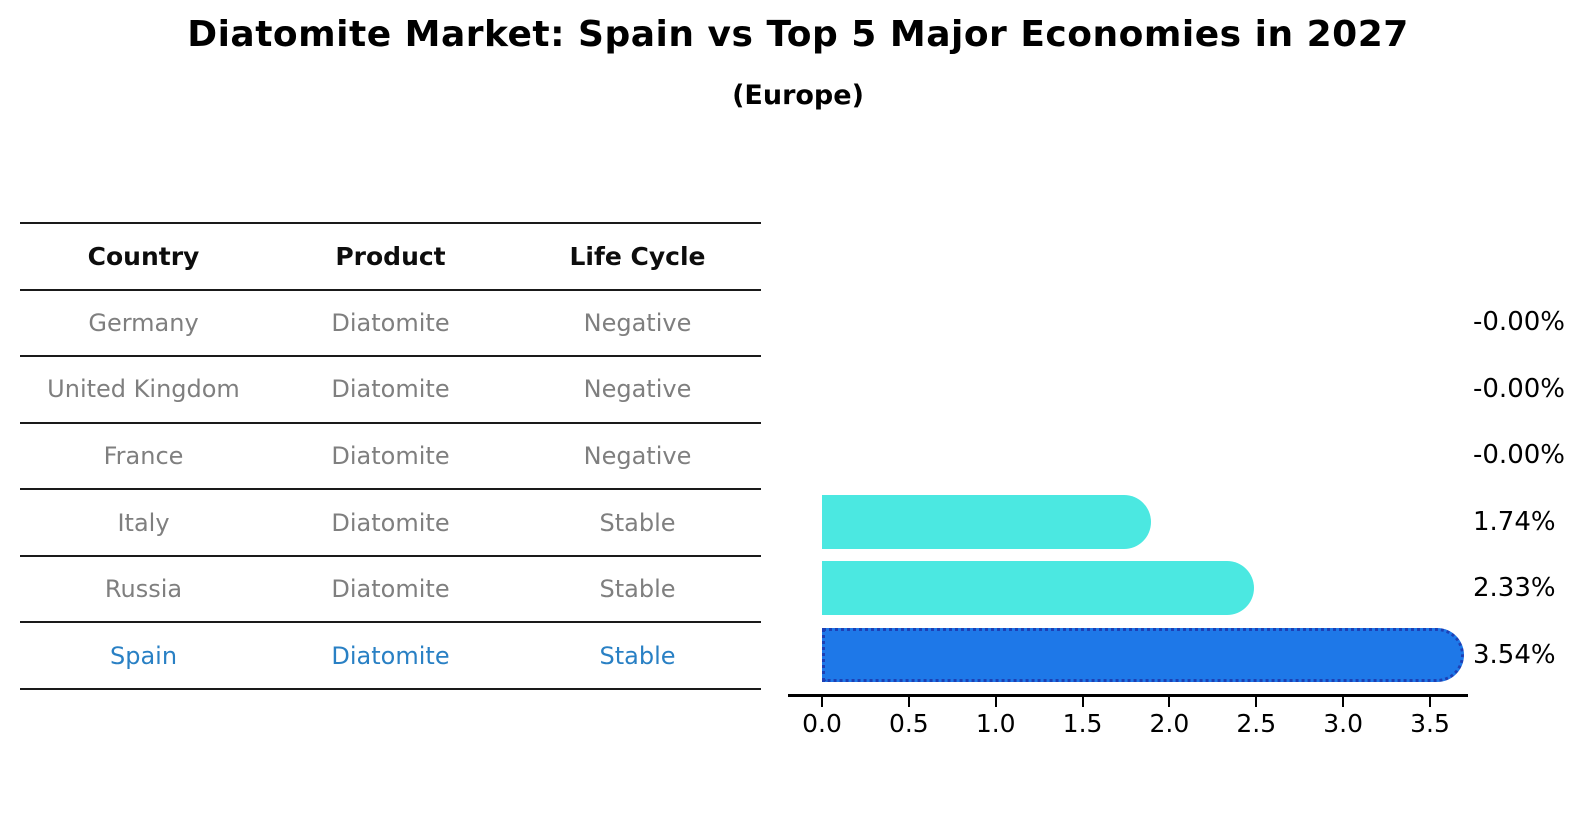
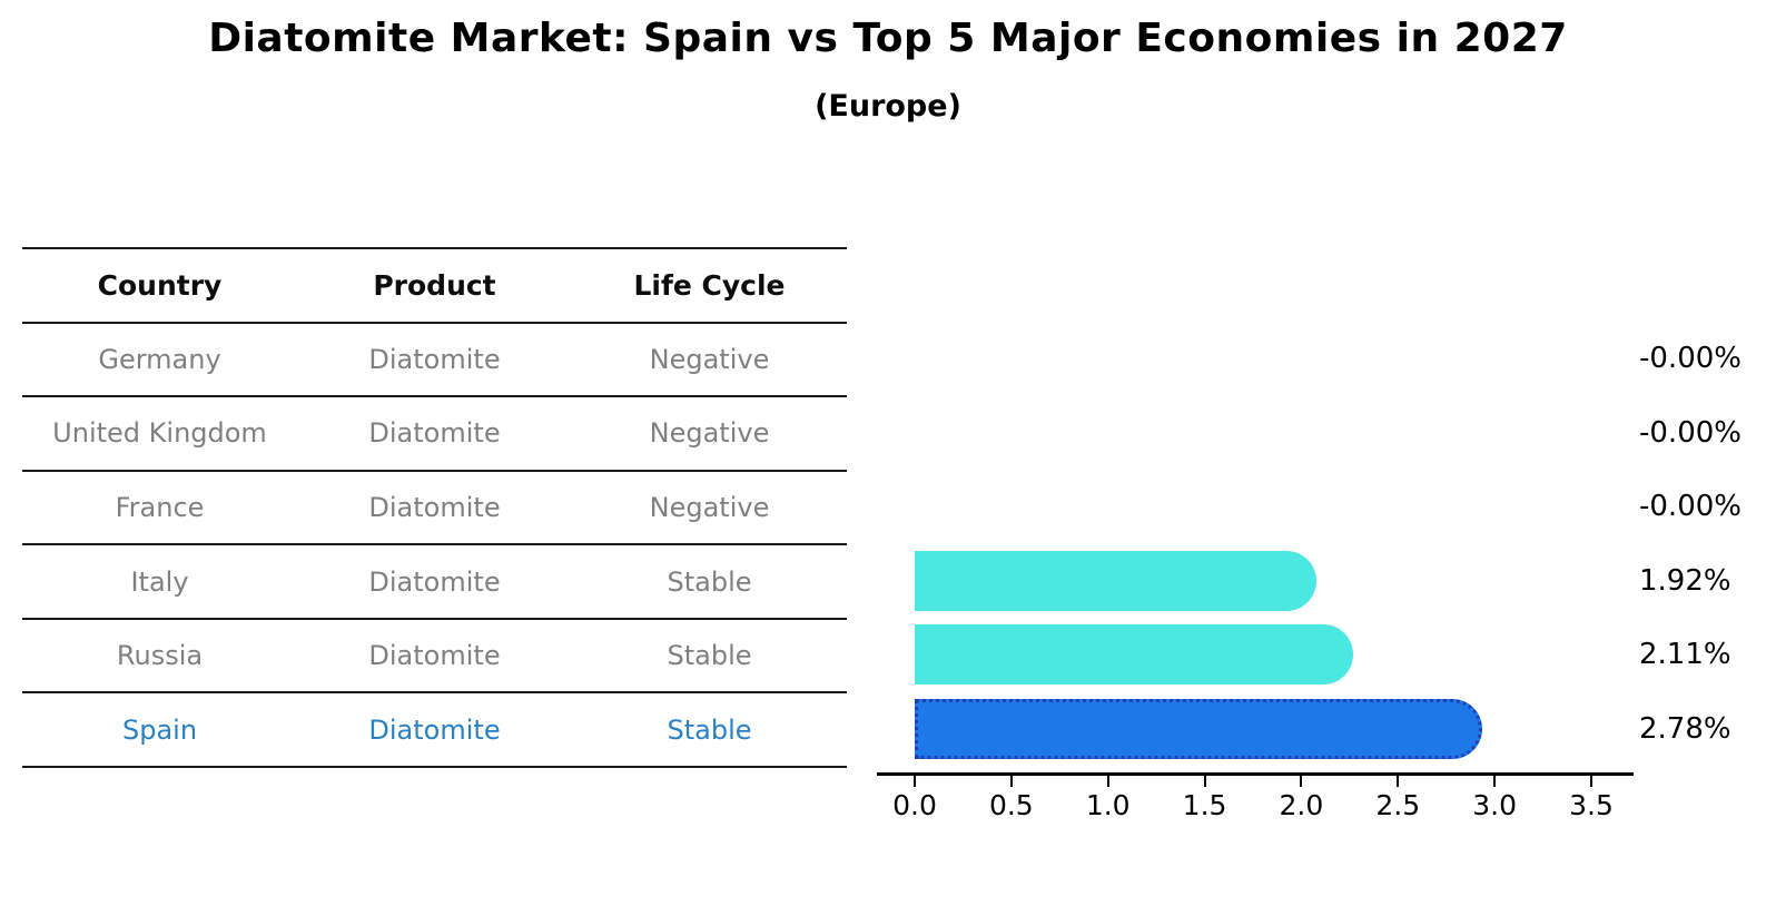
Italy: 1.74% -> 1.92%
Russia: 2.33% -> 2.11%
Spain: 3.54% -> 2.78%
